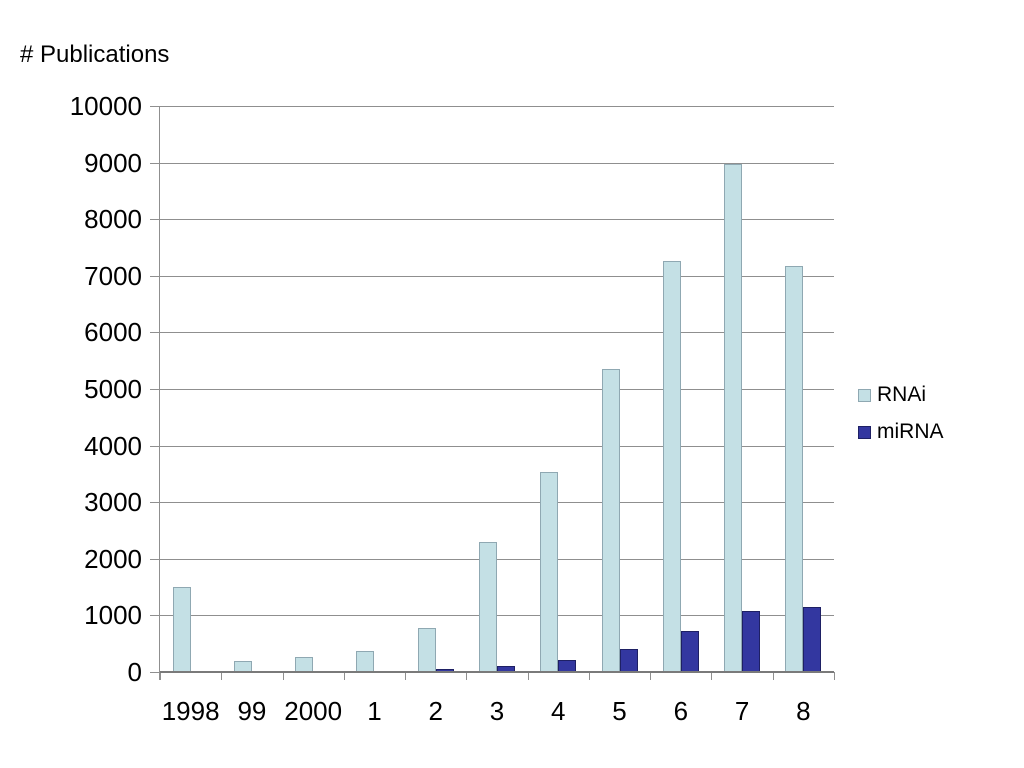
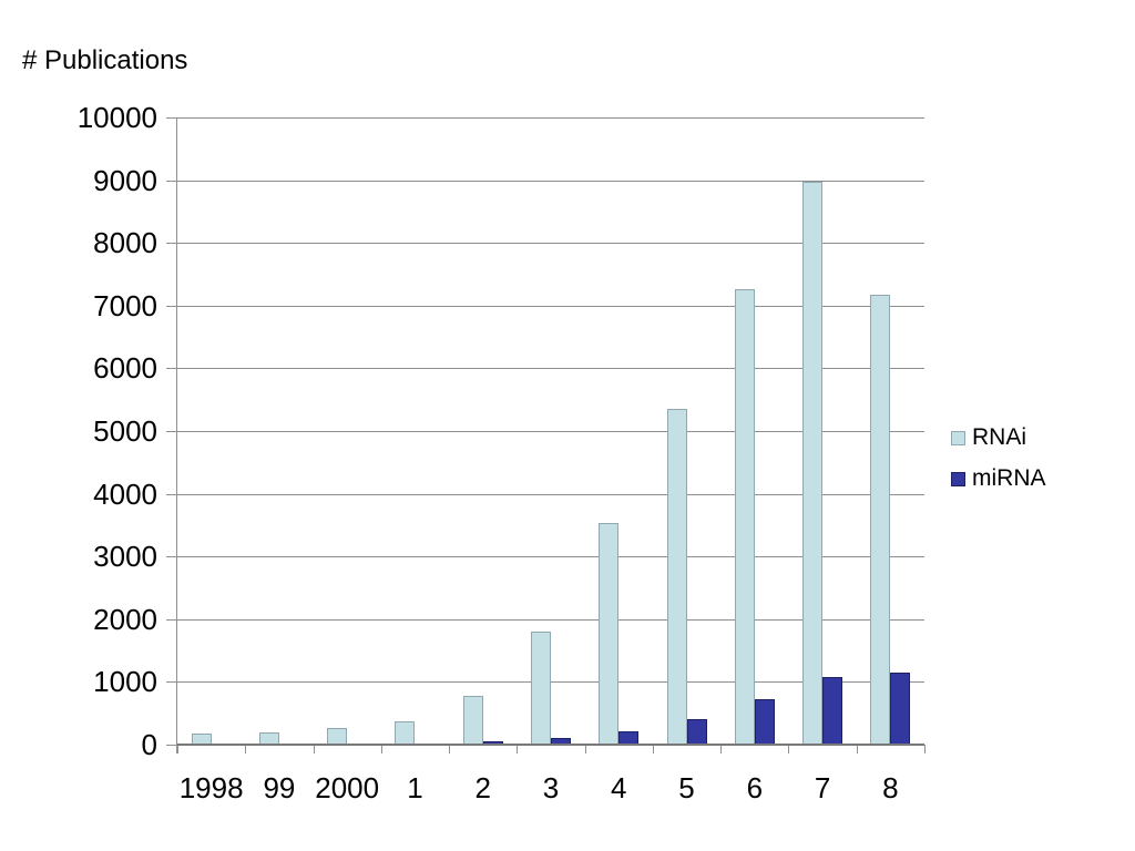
RNAi/1998: 1500 -> 200
RNAi/3: 2300 -> 1800
